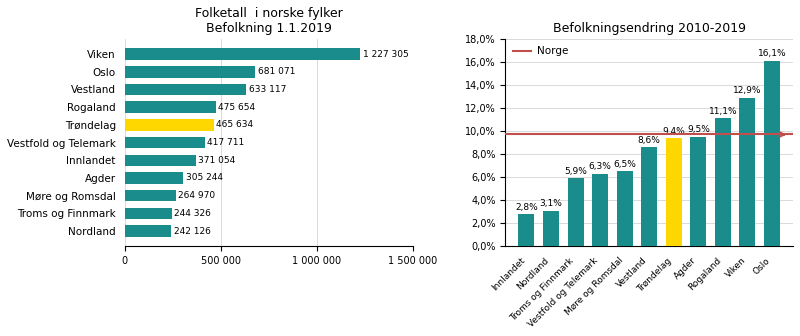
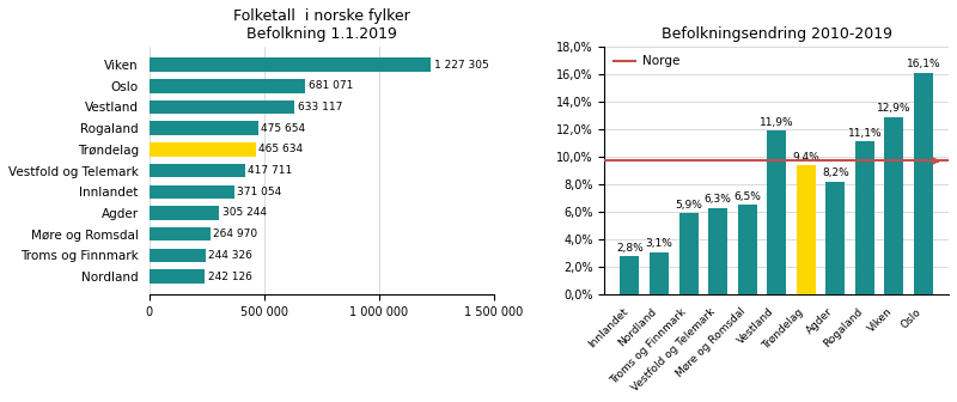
Befolkningsendring 2010-2019/Vestland: 8,6% -> 11,9%
Befolkningsendring 2010-2019/Agder: 9,5% -> 8,2%
